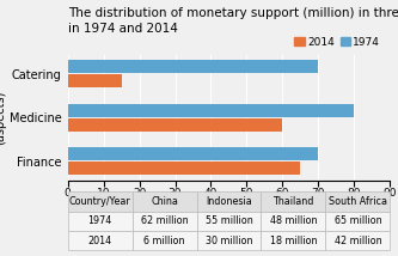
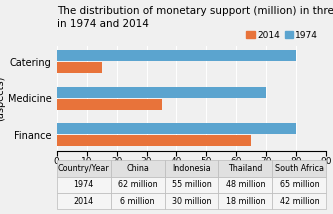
1974/Catering: 70 -> 80
1974/Medicine: 80 -> 70
2014/Medicine: 60 -> 35
1974/Finance: 70 -> 80
